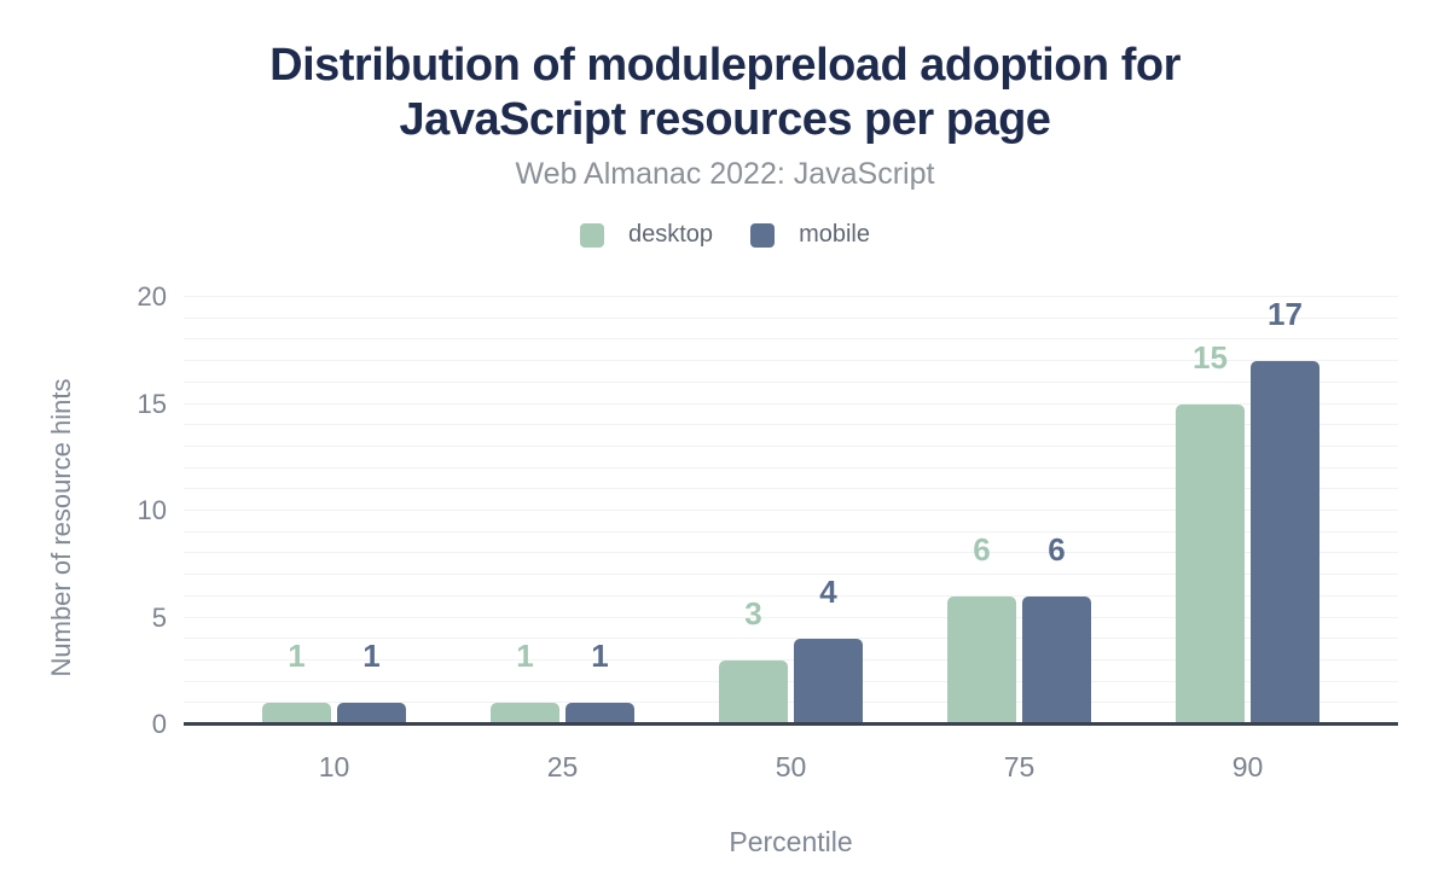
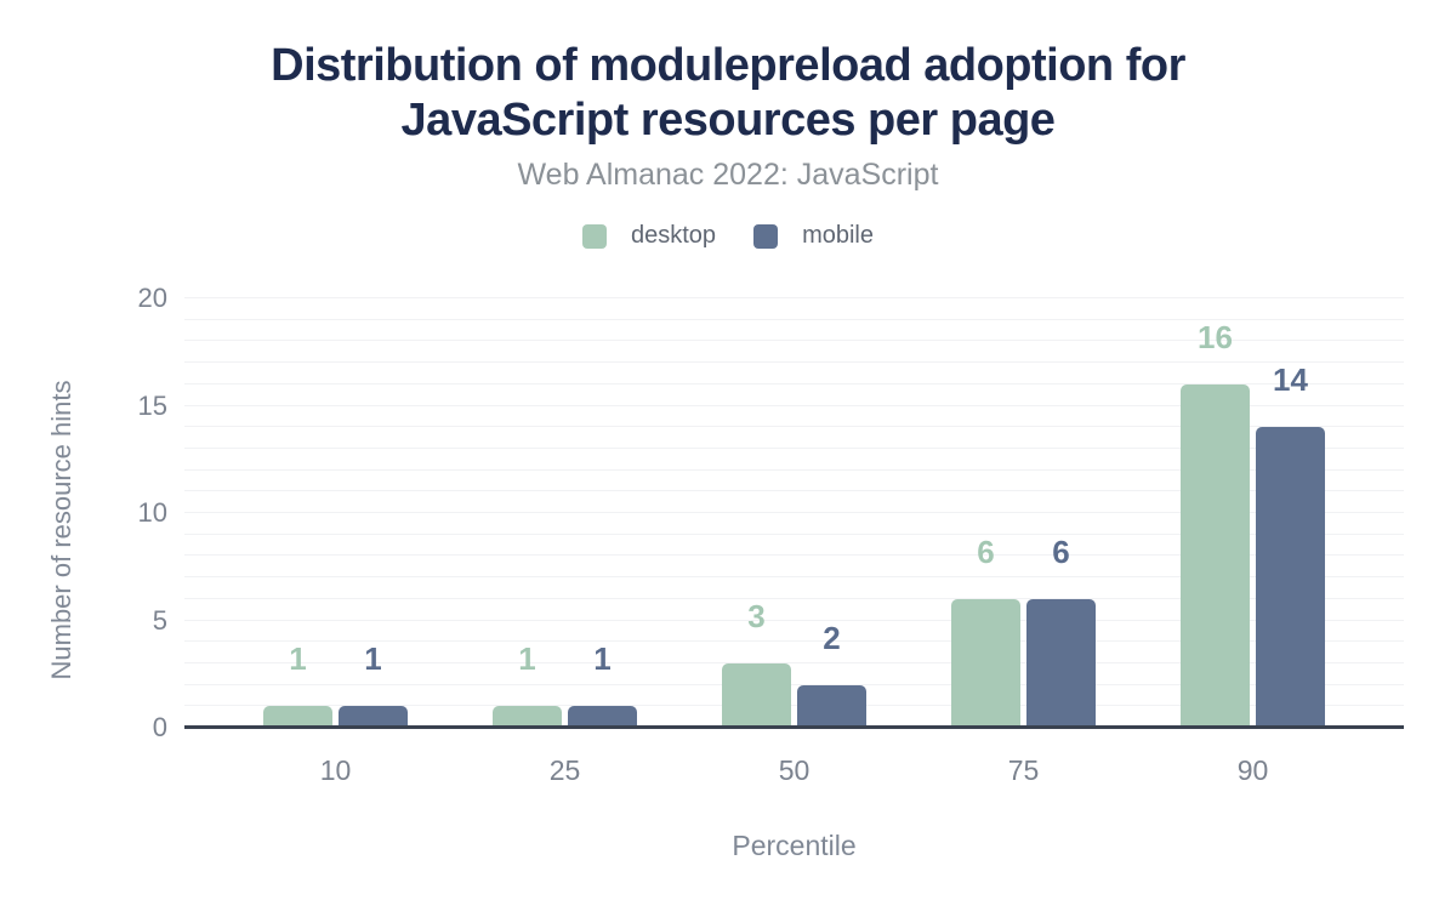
mobile/50: 4 -> 2
desktop/90: 15 -> 16
mobile/90: 17 -> 14
